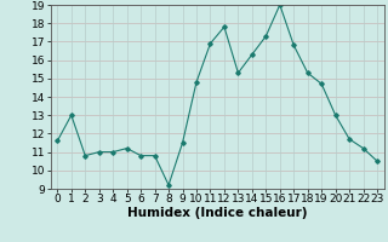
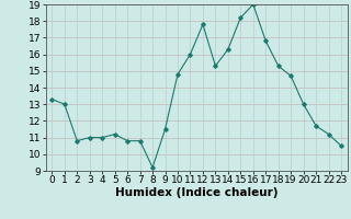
0: 11.6 -> 13.3
11: 16.9 -> 16.0
15: 17.3 -> 18.2
